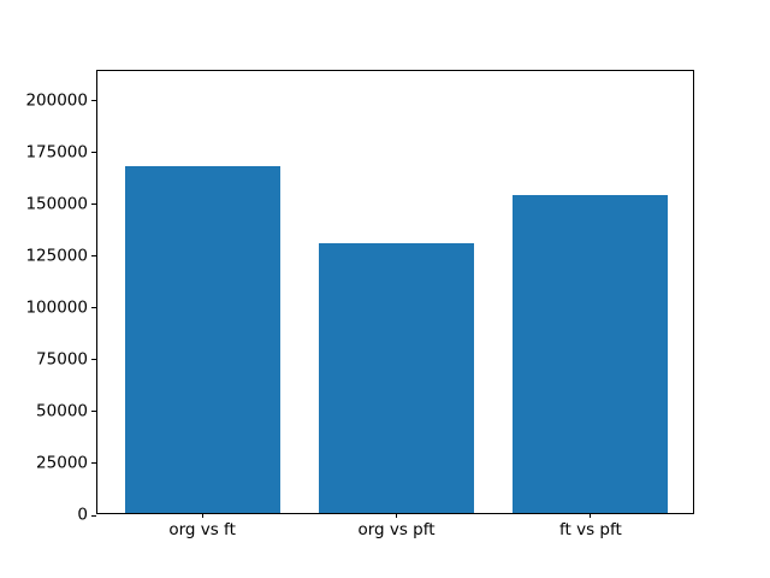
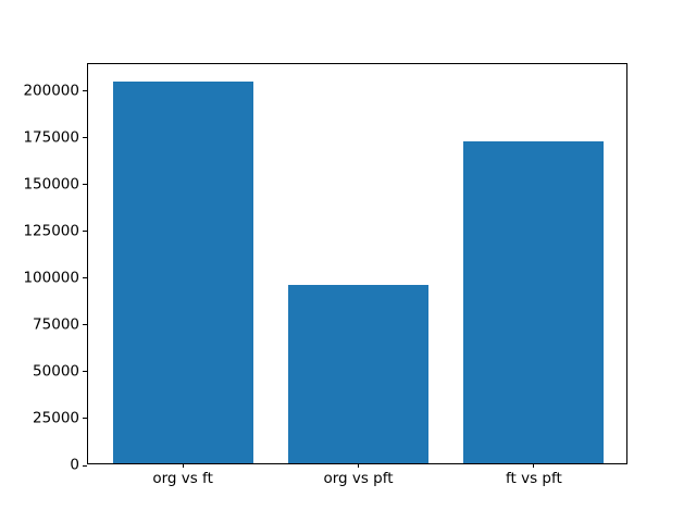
org vs ft: 167000 -> 204000
org vs pft: 130000 -> 95000
ft vs pft: 153000 -> 172000
